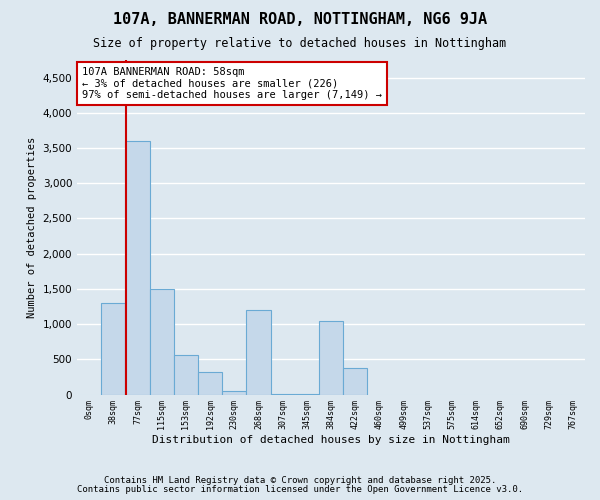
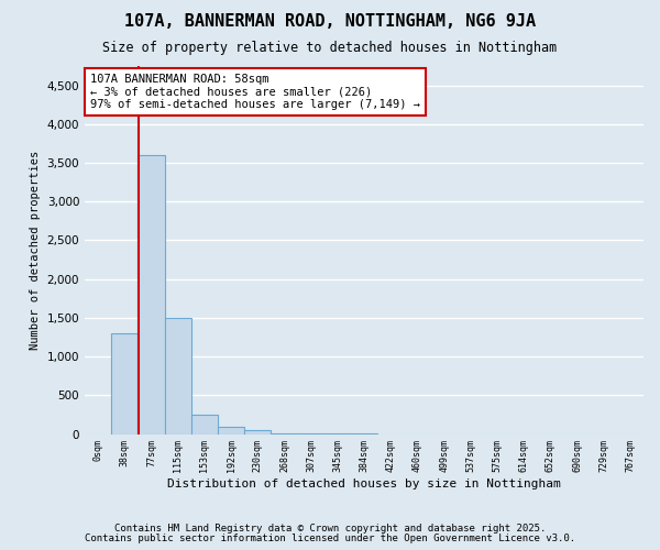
153sqm: 560 -> 250
192sqm: 320 -> 100
268sqm: 1,200 -> 20
384sqm: 1,040 -> 0
422sqm: 380 -> 0
